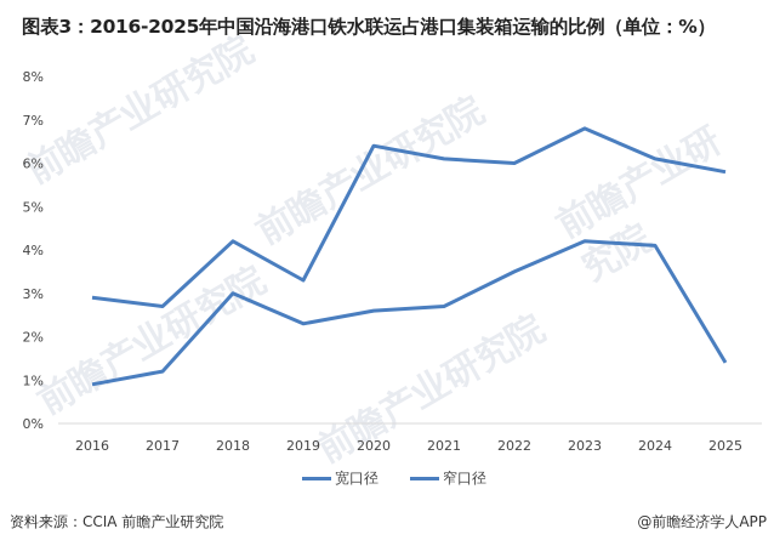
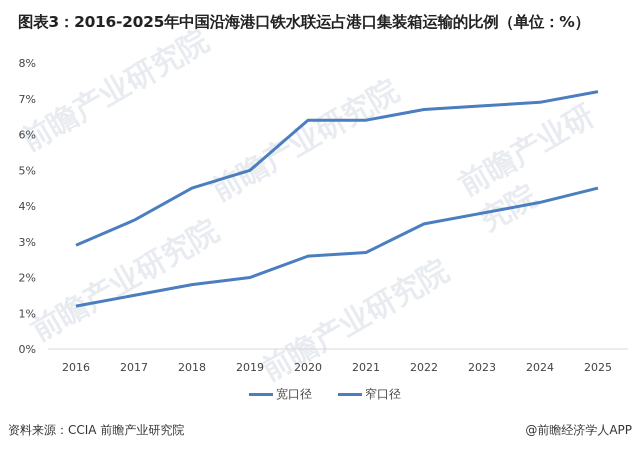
窄口径/2016: 0.9% -> 1.2%
宽口径/2017: 2.7% -> 3.6%
窄口径/2017: 1.2% -> 1.5%
宽口径/2018: 4.2% -> 4.5%
窄口径/2018: 3.0% -> 1.8%
宽口径/2019: 3.3% -> 5.0%
窄口径/2019: 2.3% -> 2.0%
宽口径/2021: 6.1% -> 6.4%
宽口径/2022: 6.0% -> 6.7%
窄口径/2023: 4.2% -> 3.8%
宽口径/2024: 6.1% -> 6.9%
宽口径/2025: 5.8% -> 7.2%
窄口径/2025: 1.4% -> 4.5%
